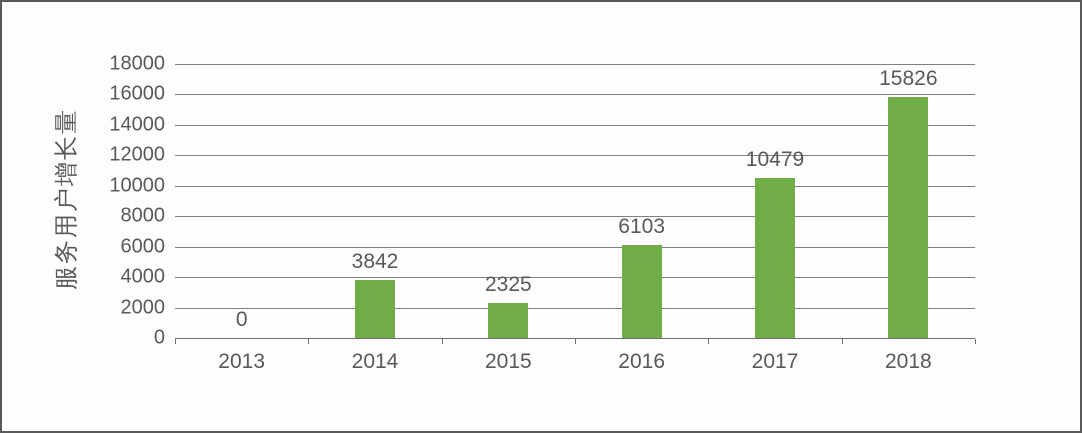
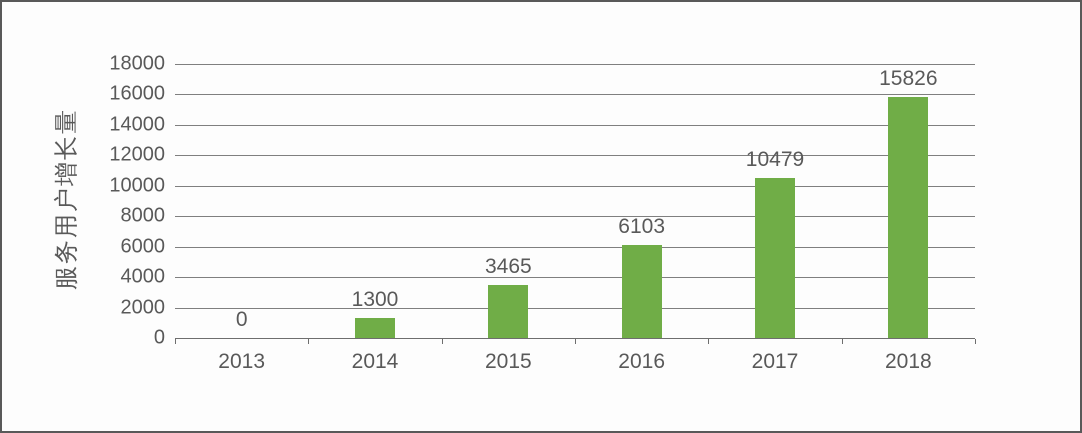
2014: 3842 -> 1300
2015: 2325 -> 3465
